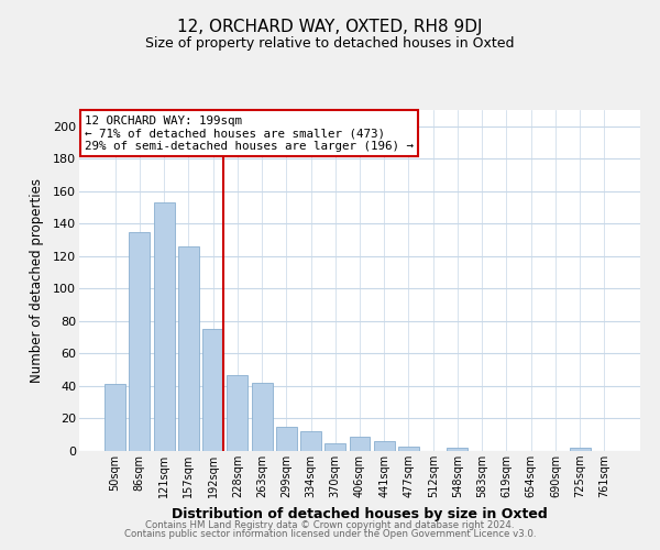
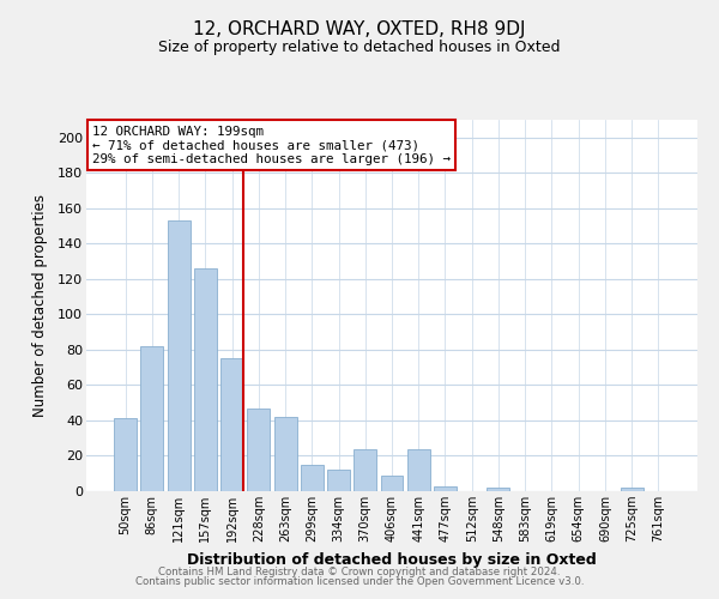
86sqm: 135 -> 82
370sqm: 5 -> 24
441sqm: 6 -> 24
